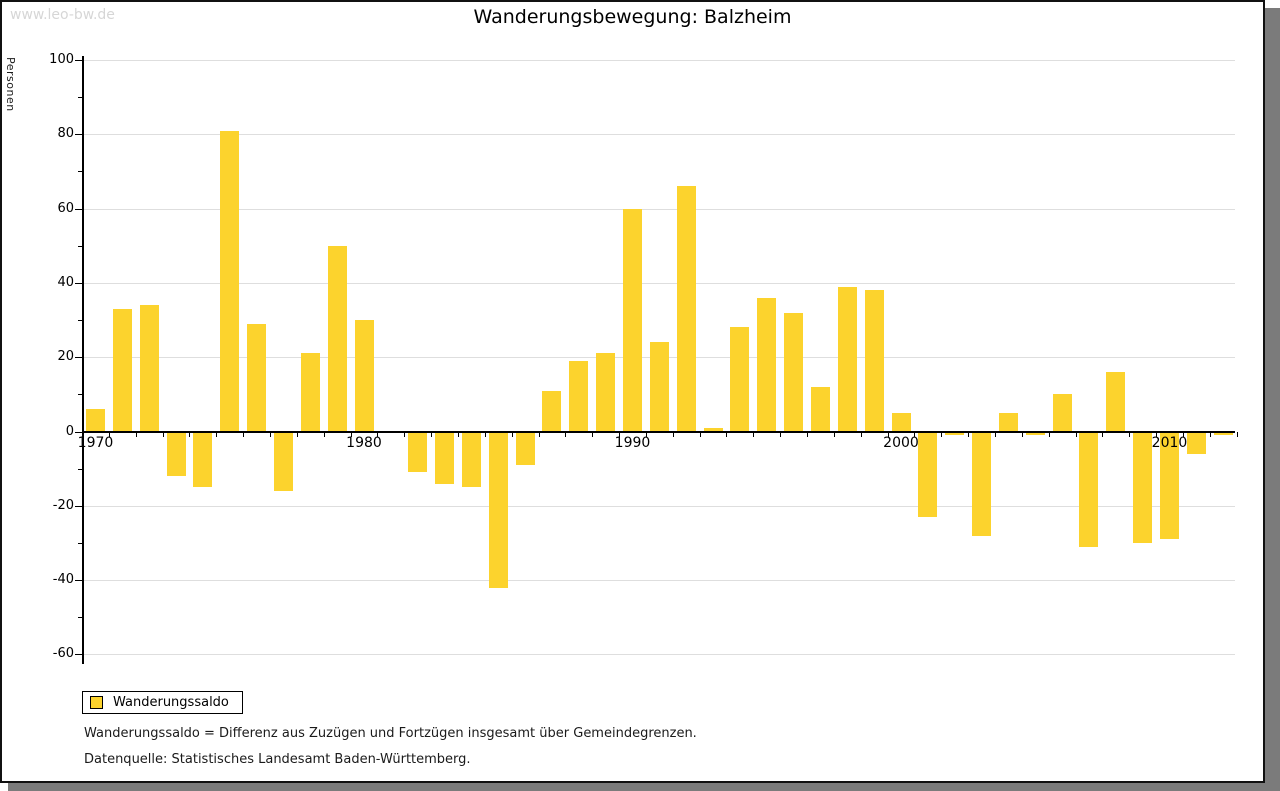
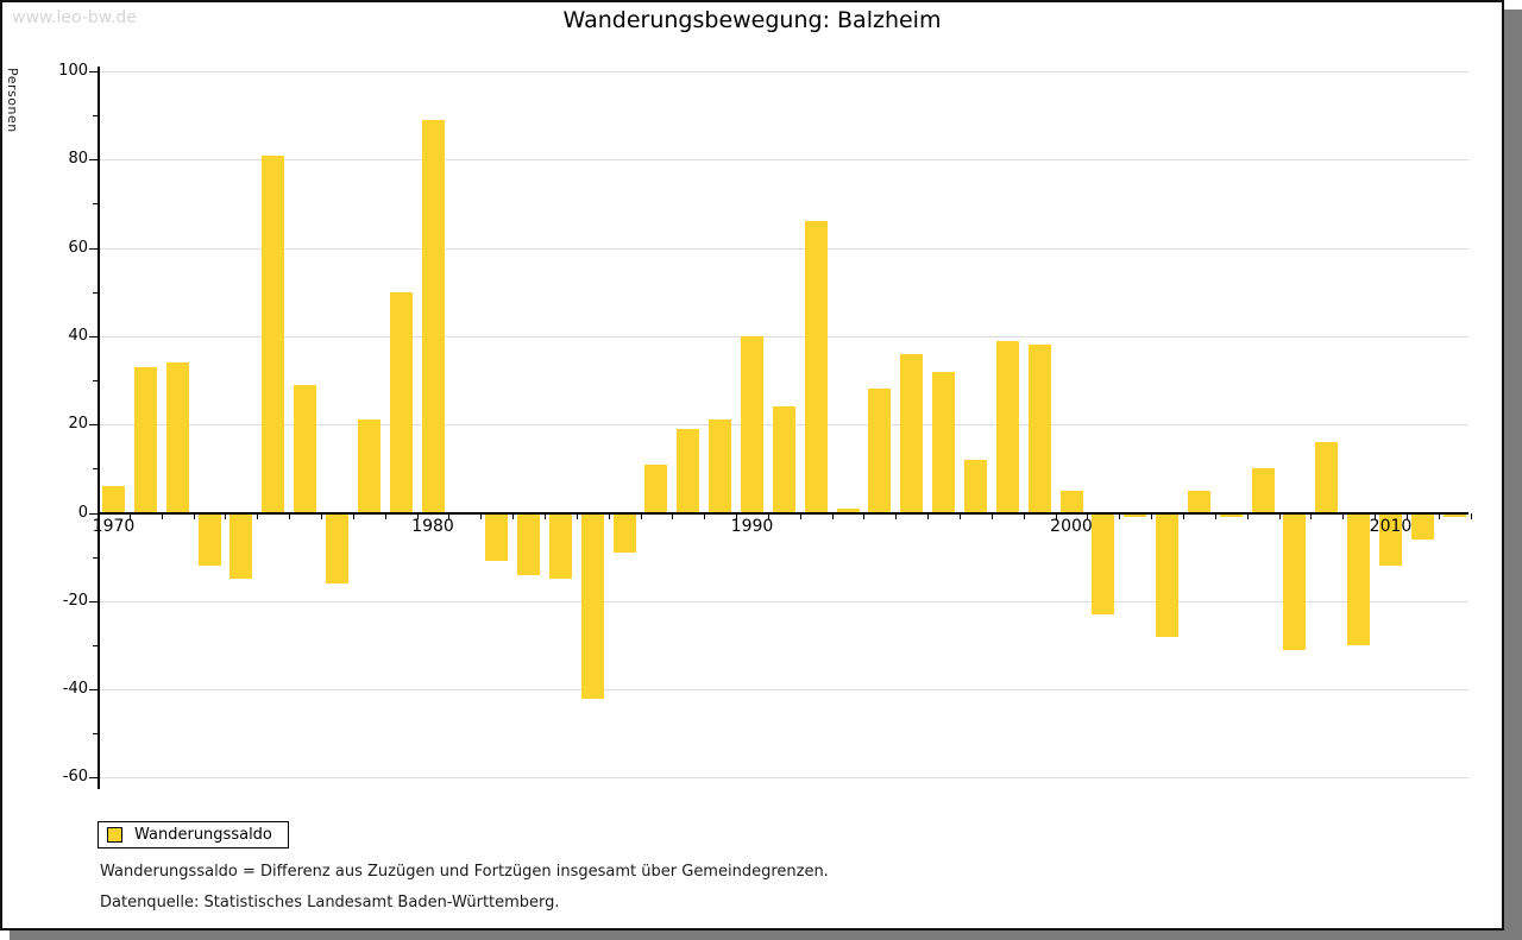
1980: 30 -> 89
1990: 60 -> 40
2010: -29 -> -12
